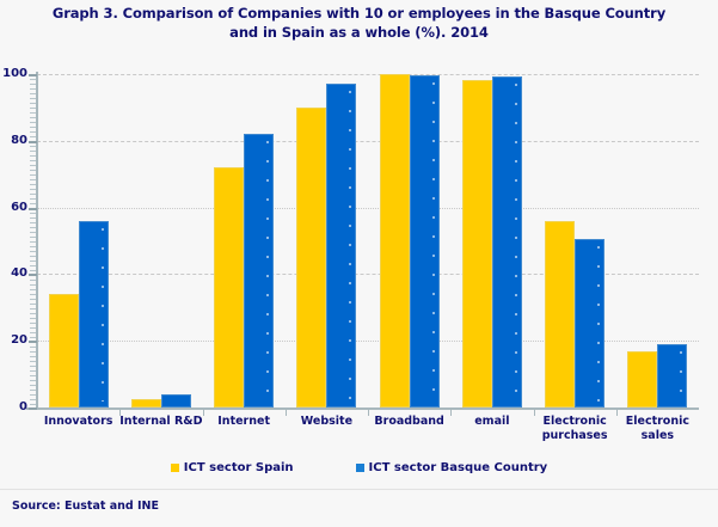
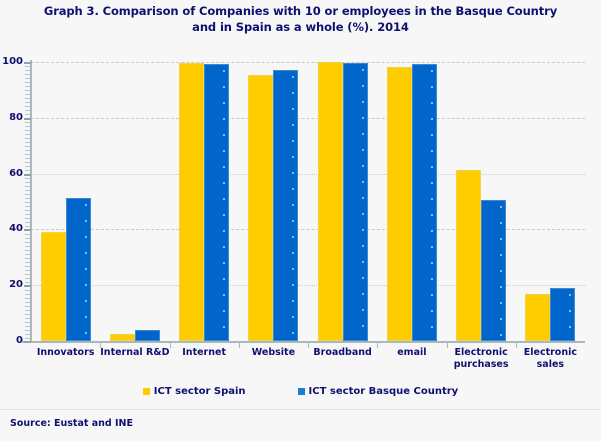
ICT sector Spain/Innovators: 34 -> 39
ICT sector Basque Country/Innovators: 56 -> 51
ICT sector Spain/Internet: 72 -> 100
ICT sector Basque Country/Internet: 82 -> 99
ICT sector Spain/Website: 90 -> 95
ICT sector Spain/Electronic purchases: 56 -> 61
